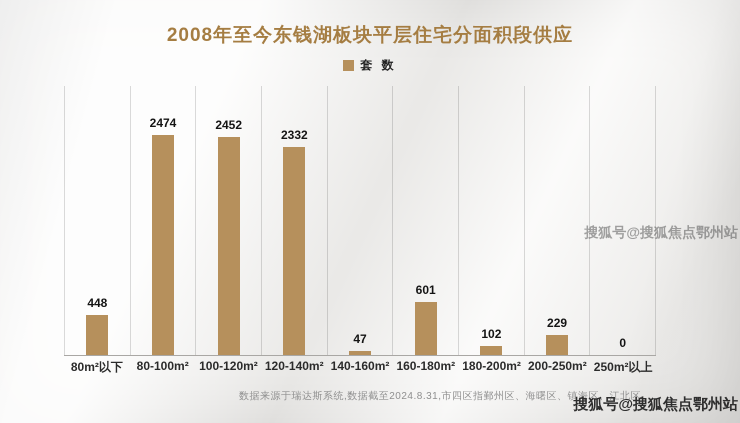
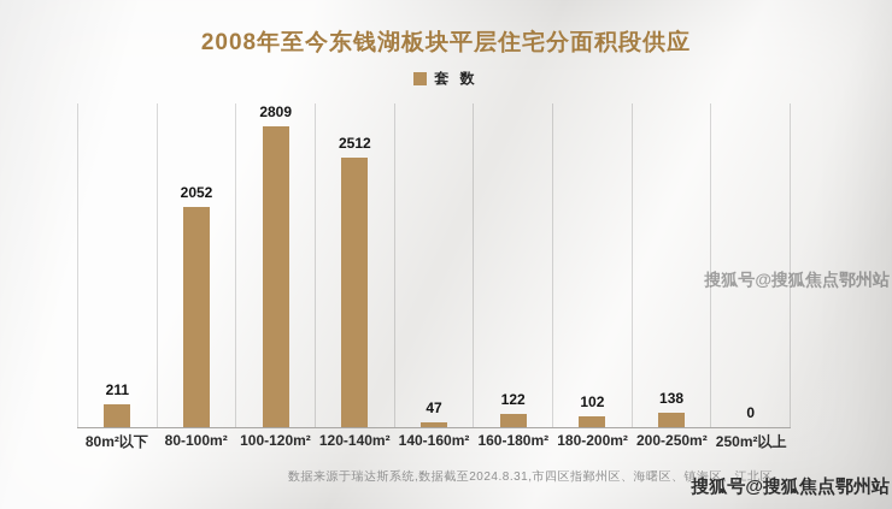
80m²以下: 448 -> 211
80-100m²: 2474 -> 2052
100-120m²: 2452 -> 2809
120-140m²: 2332 -> 2512
160-180m²: 601 -> 122
200-250m²: 229 -> 138
